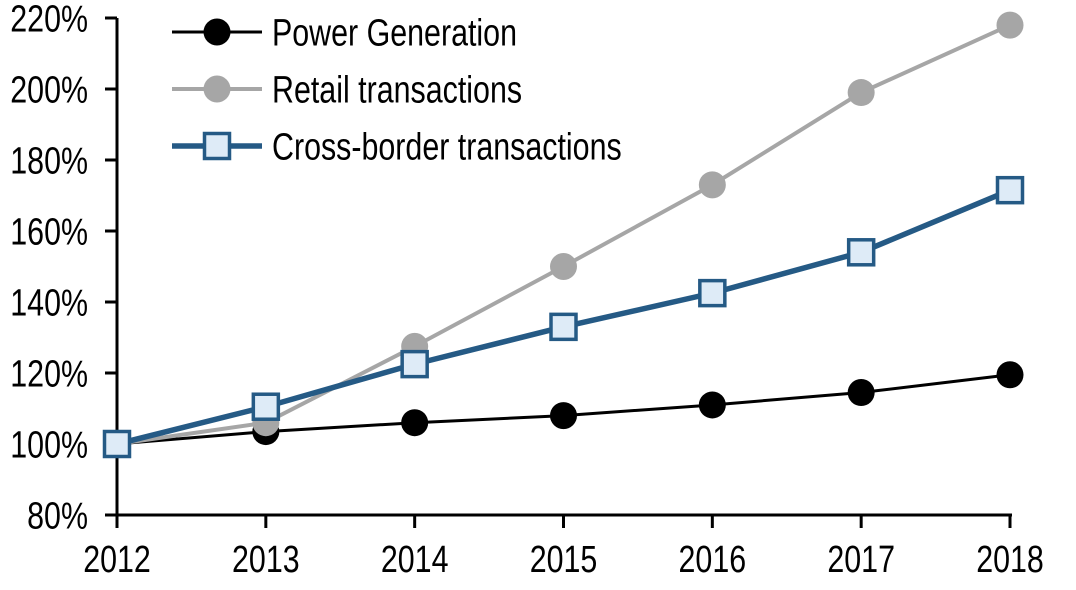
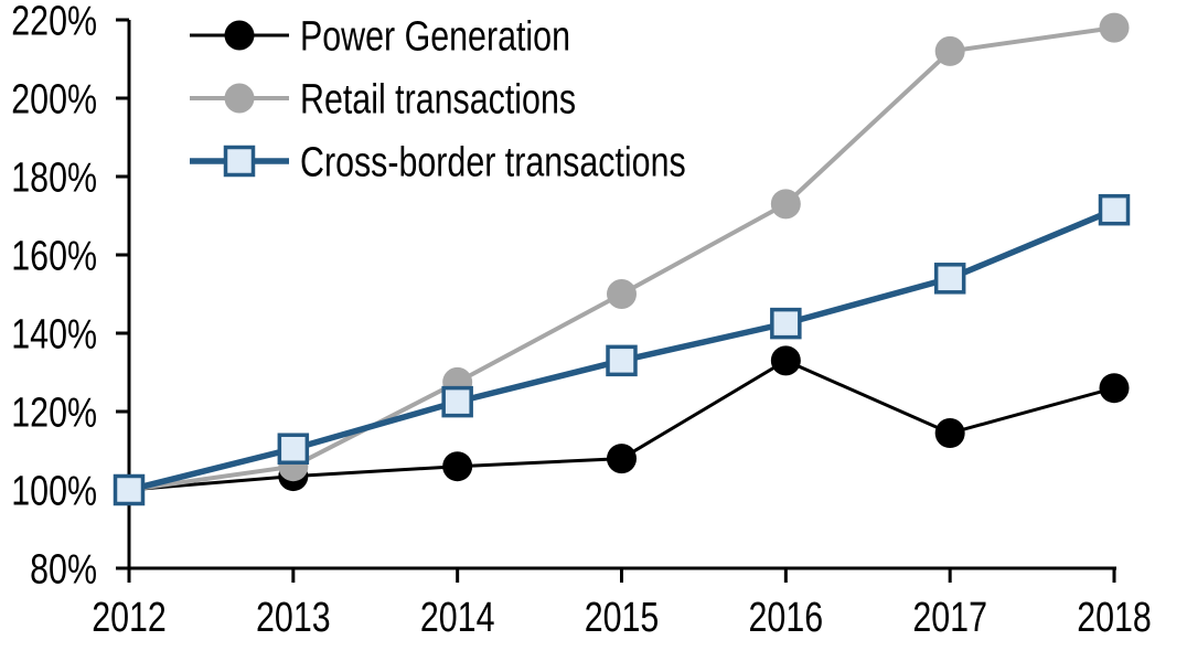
Power Generation/2016: 111% -> 133%
Retail transactions/2017: 199% -> 212%
Power Generation/2018: 120% -> 126%
